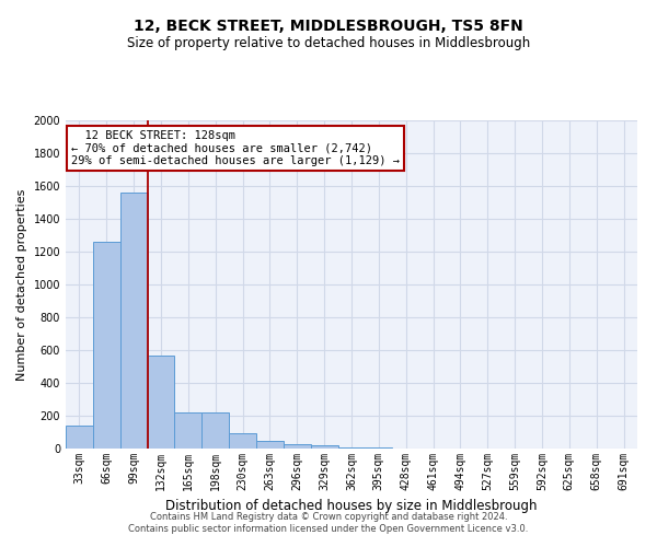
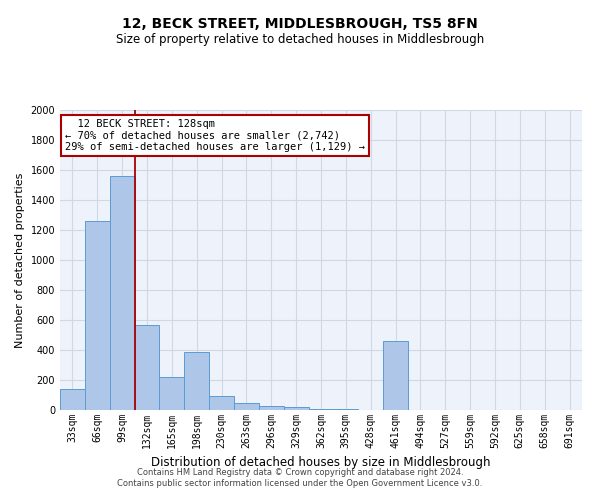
198sqm: 220 -> 390
461sqm: 0 -> 460
